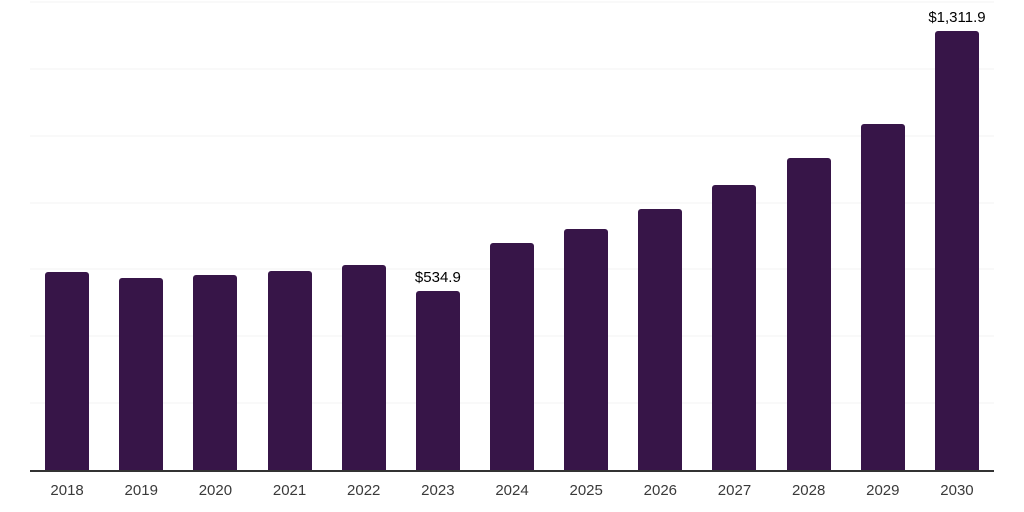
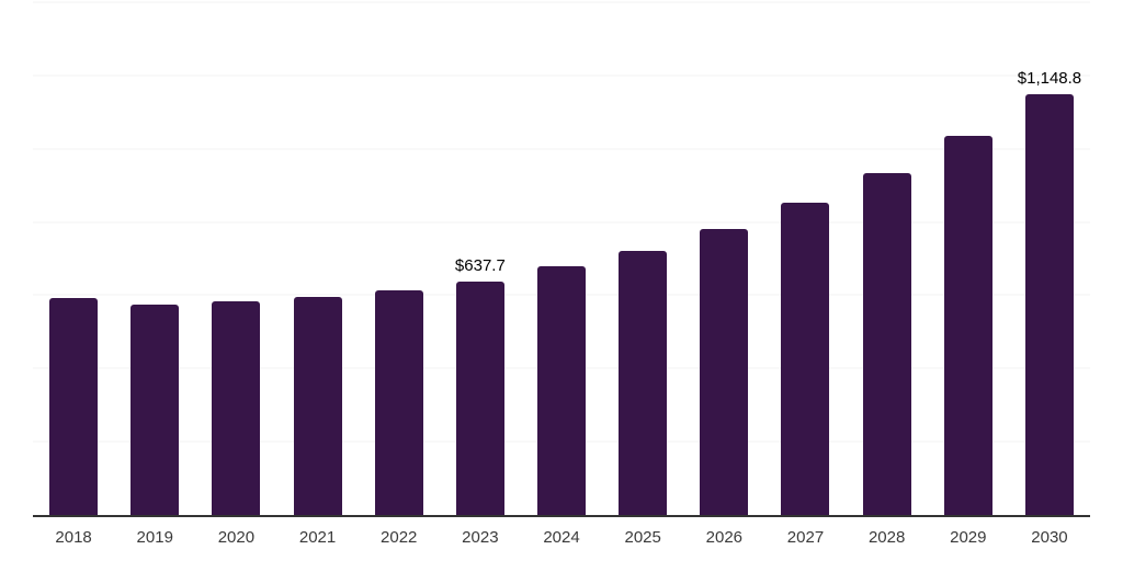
2023: $534.9 -> $637.7
2030: $1,311.9 -> $1,148.8
